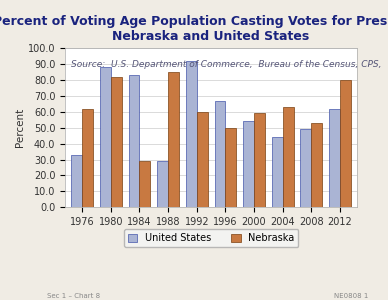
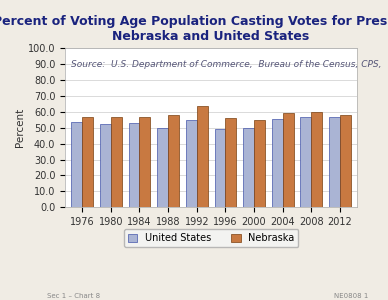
United States/1976: 33 -> 54
Nebraska/1976: 62 -> 56
United States/1980: 88 -> 52
Nebraska/1980: 82 -> 57
United States/1984: 83 -> 53
Nebraska/1984: 29 -> 57
United States/1988: 29 -> 50
Nebraska/1988: 85 -> 58
United States/1992: 92 -> 55
Nebraska/1992: 60 -> 64
United States/1996: 67 -> 49
Nebraska/1996: 50 -> 56
United States/2000: 54 -> 50
Nebraska/2000: 59 -> 55
United States/2004: 44 -> 56
Nebraska/2004: 63 -> 60
United States/2008: 49 -> 57
Nebraska/2008: 53 -> 60
United States/2012: 62 -> 56
Nebraska/2012: 80 -> 58
